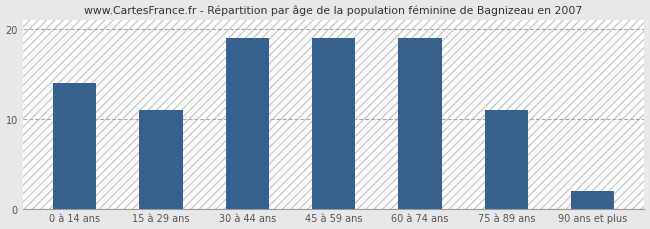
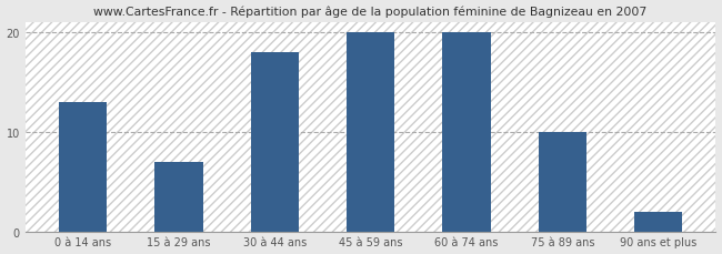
0 à 14 ans: 14 -> 13
15 à 29 ans: 11 -> 7
30 à 44 ans: 19 -> 18
45 à 59 ans: 19 -> 20
60 à 74 ans: 19 -> 20
75 à 89 ans: 11 -> 10
